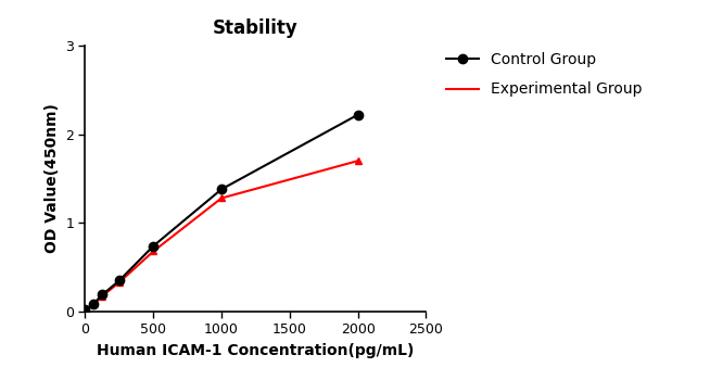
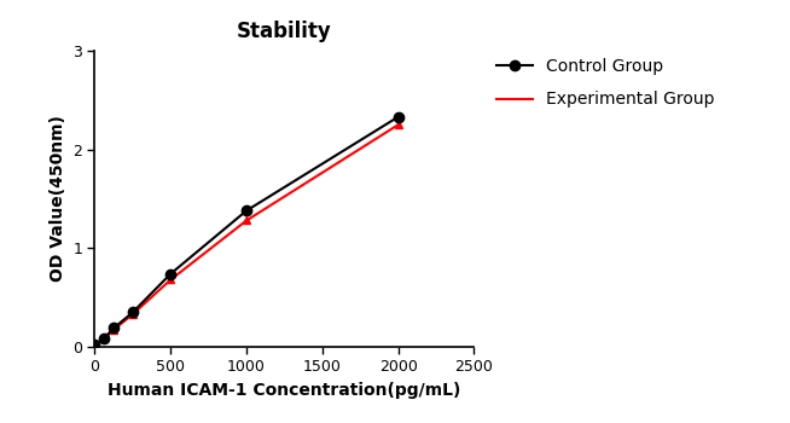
Control Group/2000: 2.22 -> 2.33
Experimental Group/2000: 1.70 -> 2.25
